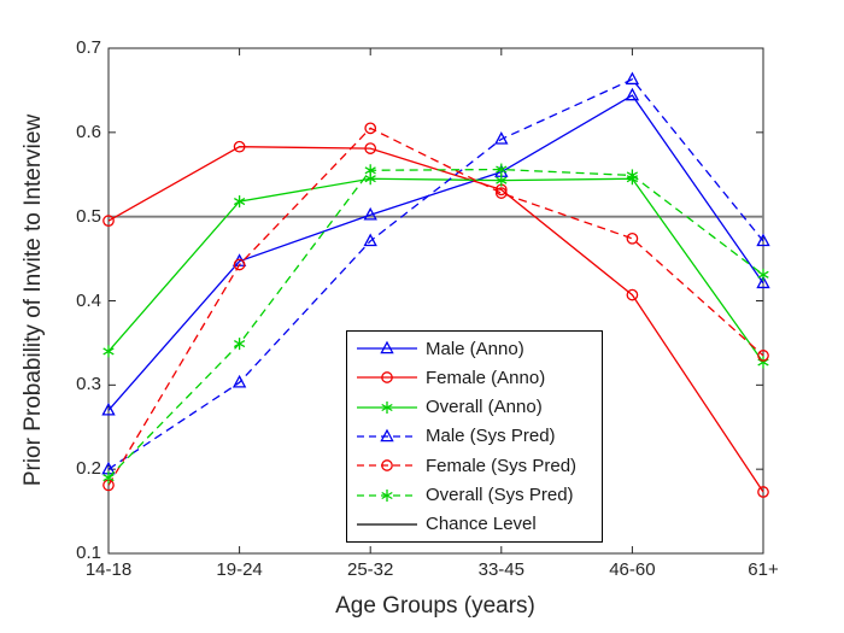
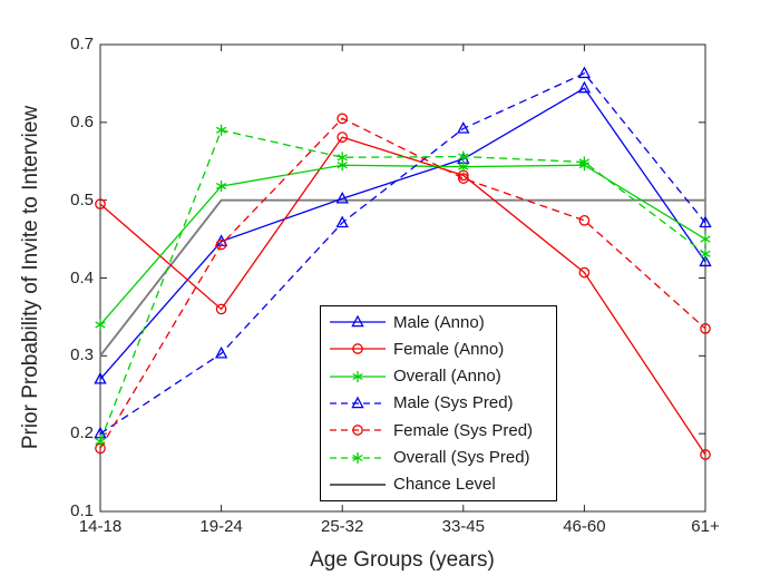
Chance Level/14-18: 0.5 -> 0.3
Female (Anno)/19-24: 0.58 -> 0.36
Overall (Sys Pred)/19-24: 0.35 -> 0.59
Overall (Anno)/61+: 0.33 -> 0.45
